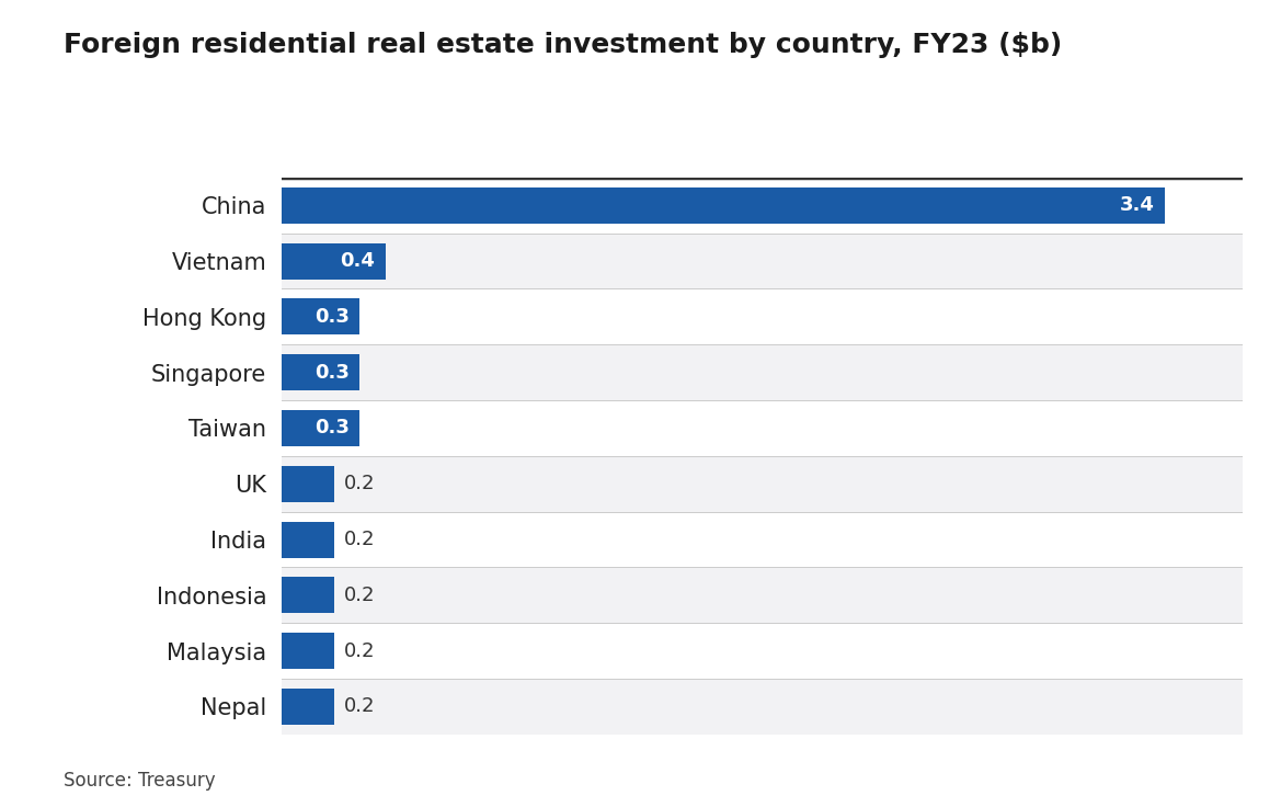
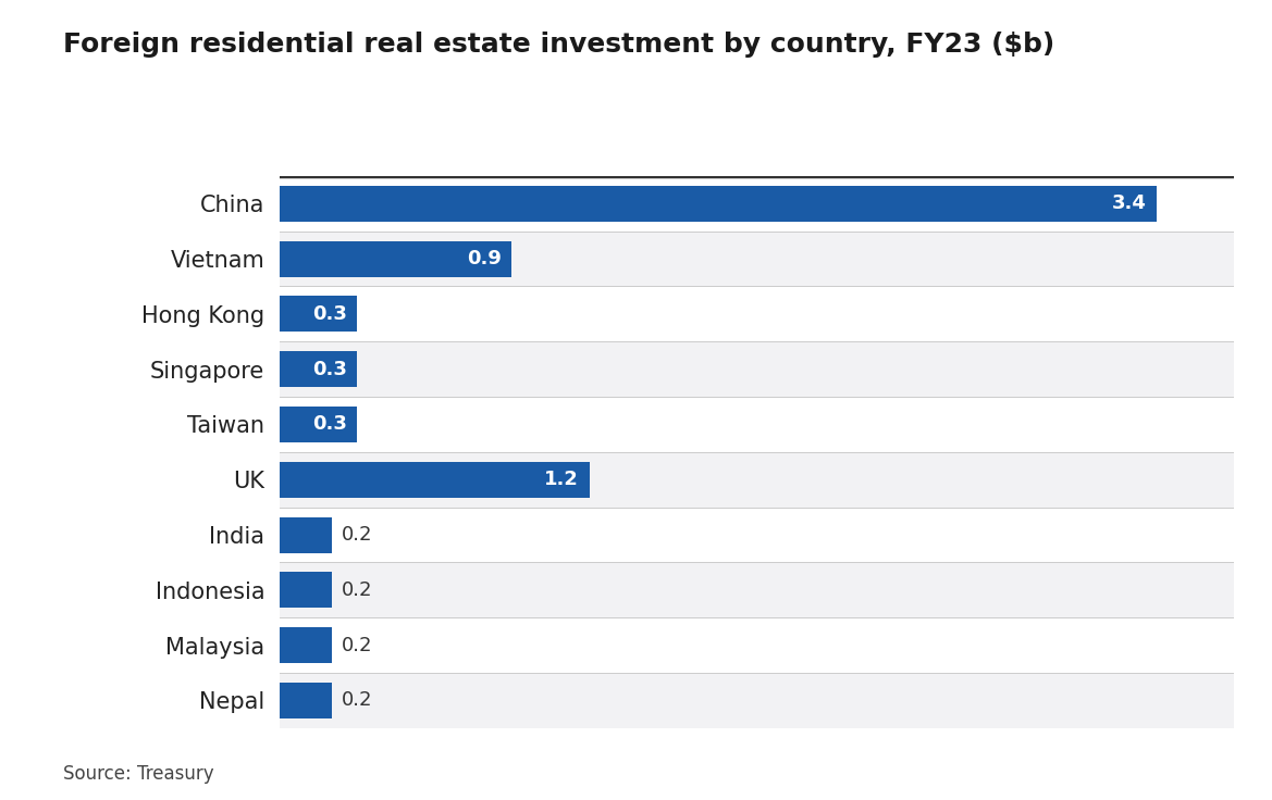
Vietnam: 0.4 -> 0.9
UK: 0.2 -> 1.2
